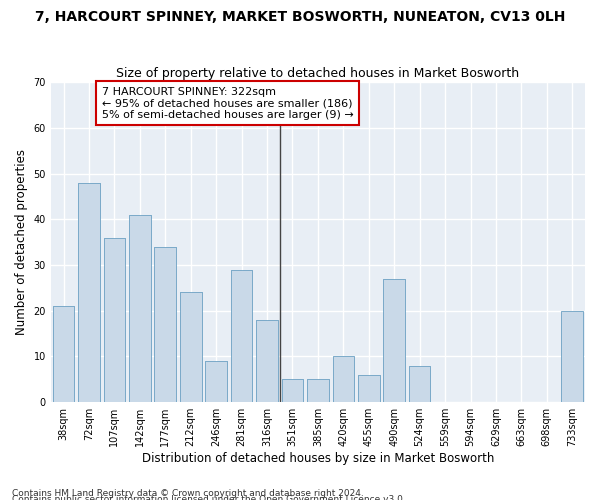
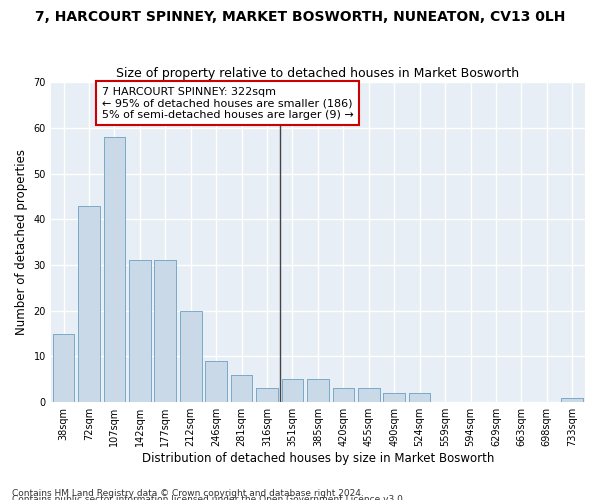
38sqm: 21 -> 15
72sqm: 48 -> 43
107sqm: 36 -> 58
142sqm: 41 -> 31
177sqm: 34 -> 31
212sqm: 24 -> 20
281sqm: 29 -> 6
316sqm: 18 -> 3
420sqm: 10 -> 3
455sqm: 6 -> 3
490sqm: 27 -> 2
524sqm: 8 -> 2
733sqm: 20 -> 1
